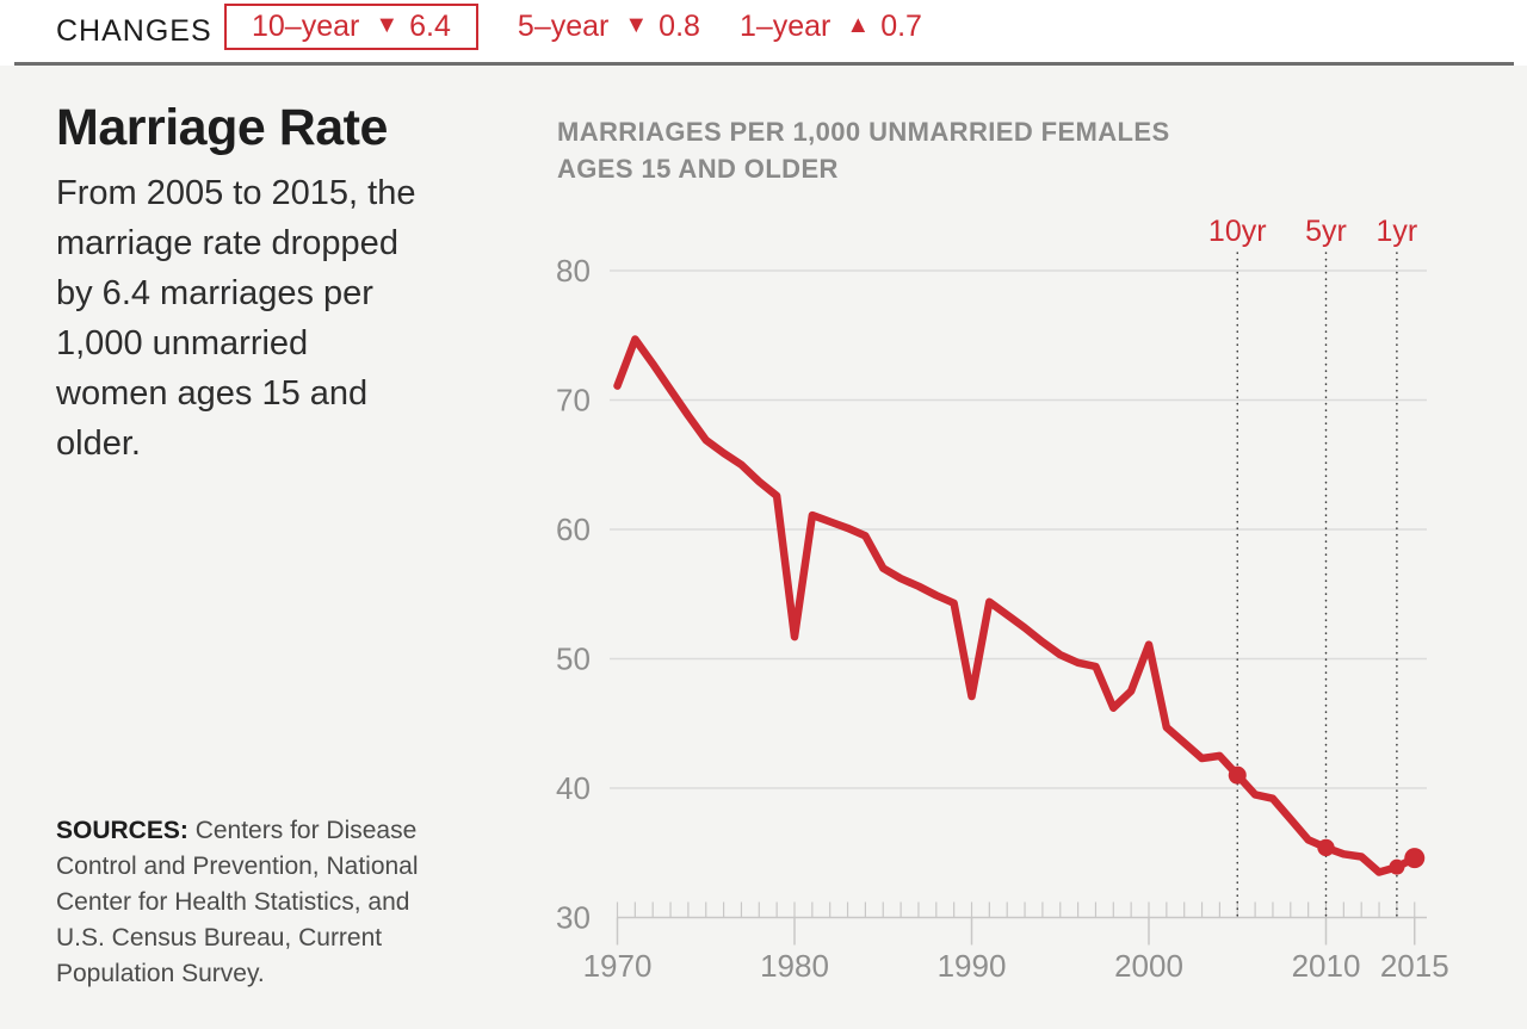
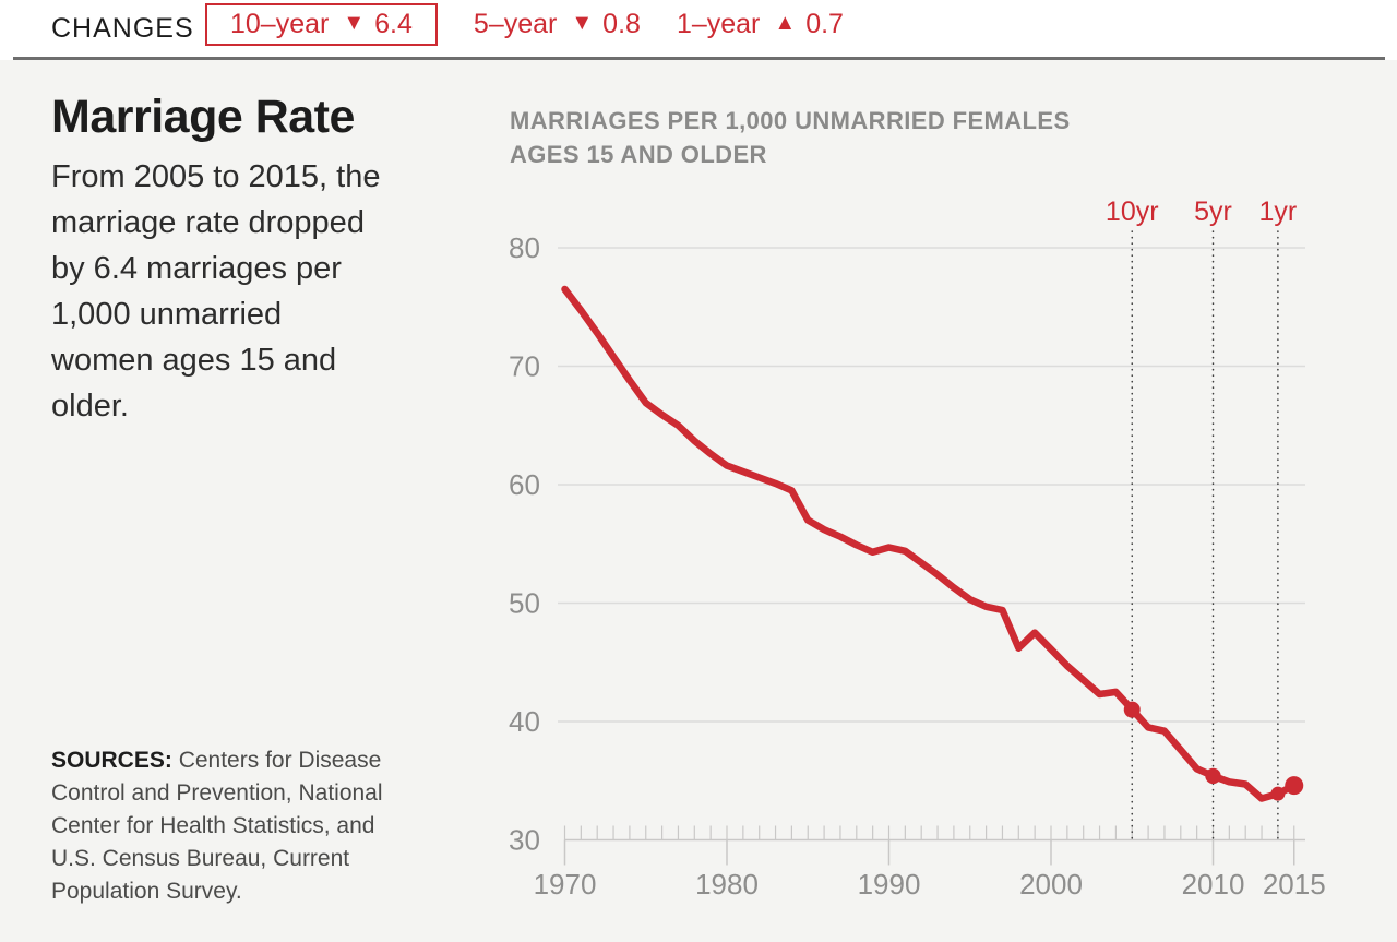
1970: 71.1 -> 76.5
1980: 51.7 -> 61.6
1990: 47.1 -> 54.7
2000: 51.1 -> 46.1
